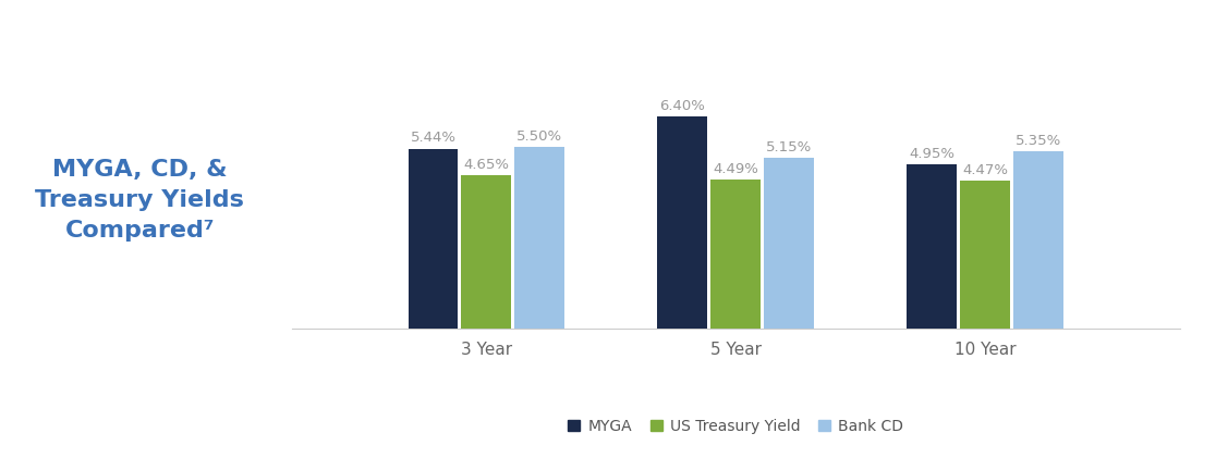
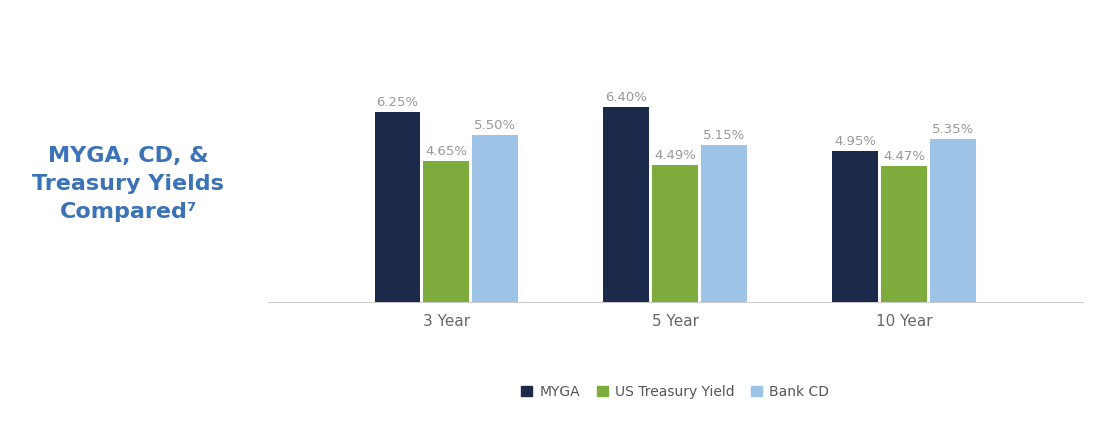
MYGA/3 Year: 5.44% -> 6.25%
